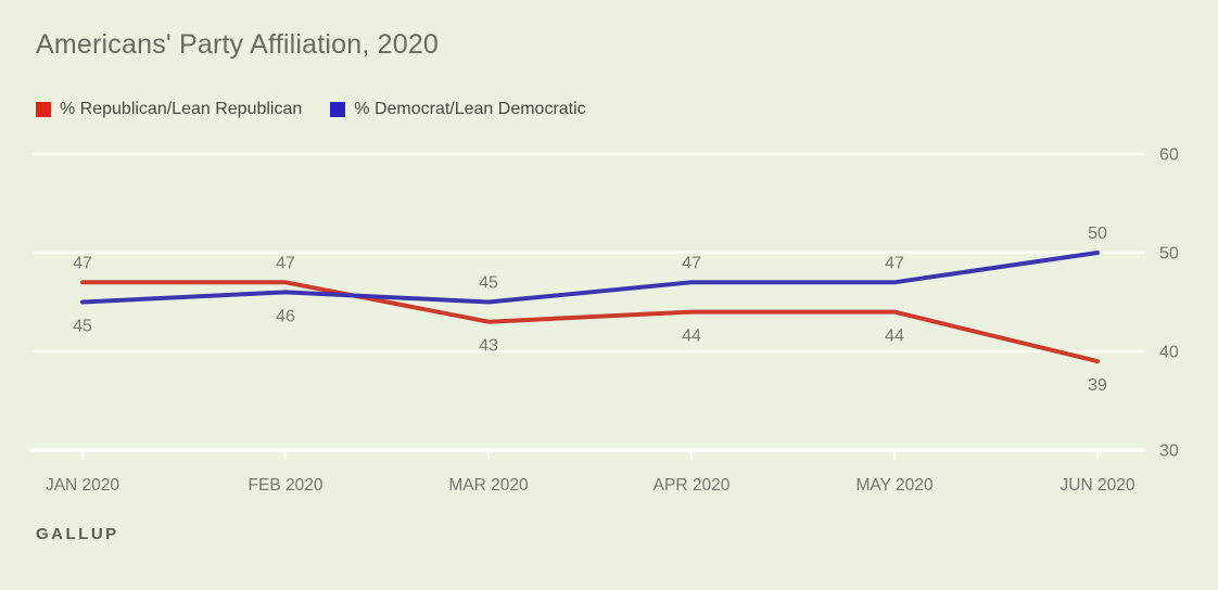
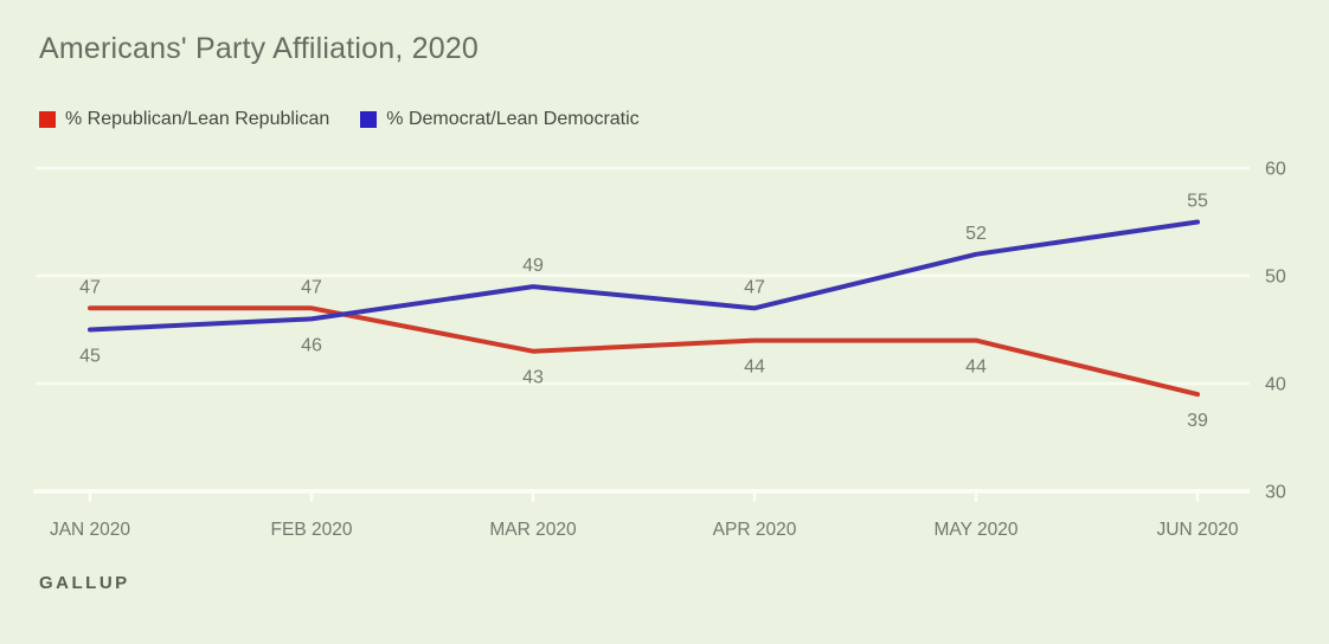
% Democrat/Lean Democratic/MAR 2020: 45 -> 49
% Democrat/Lean Democratic/MAY 2020: 47 -> 52
% Democrat/Lean Democratic/JUN 2020: 50 -> 55
